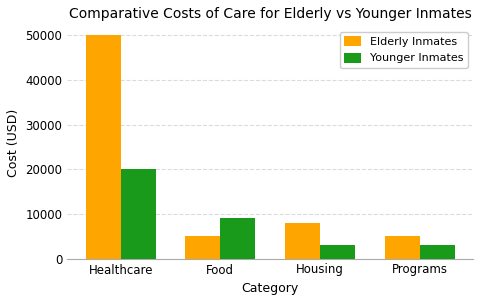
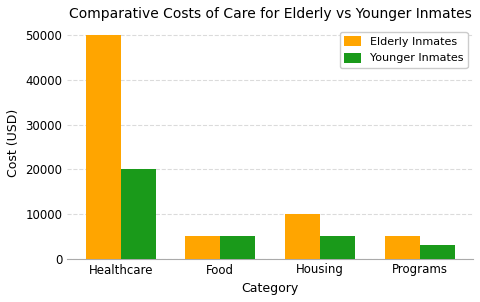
Younger Inmates/Food: 9000 -> 5000
Elderly Inmates/Housing: 8000 -> 10000
Younger Inmates/Housing: 3000 -> 5000
